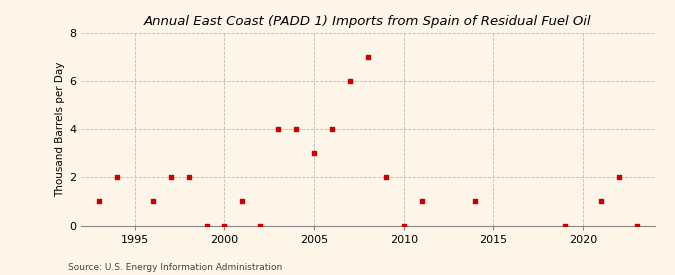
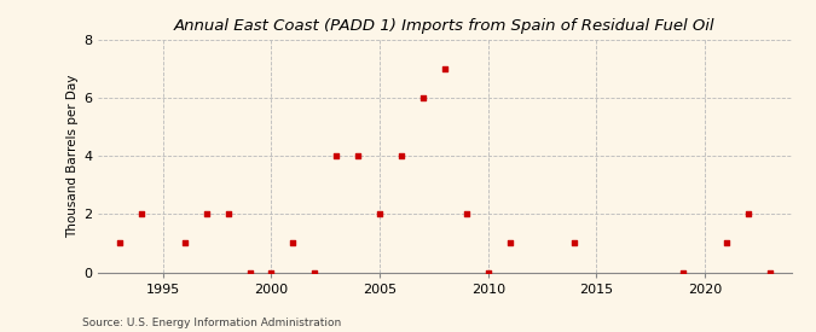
2005: 3 -> 2
